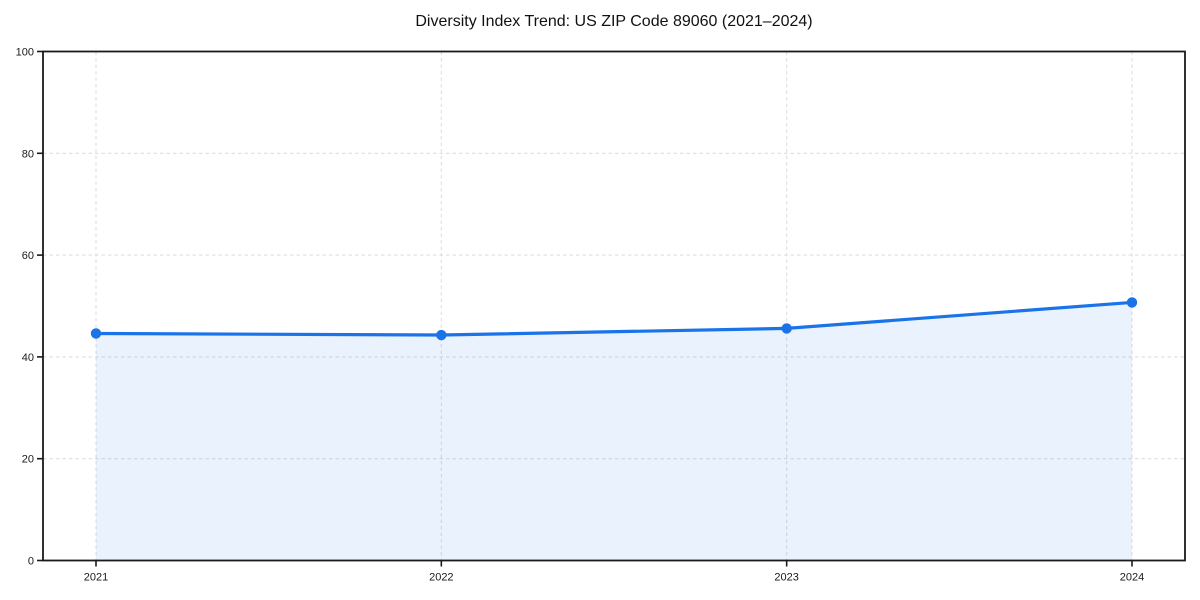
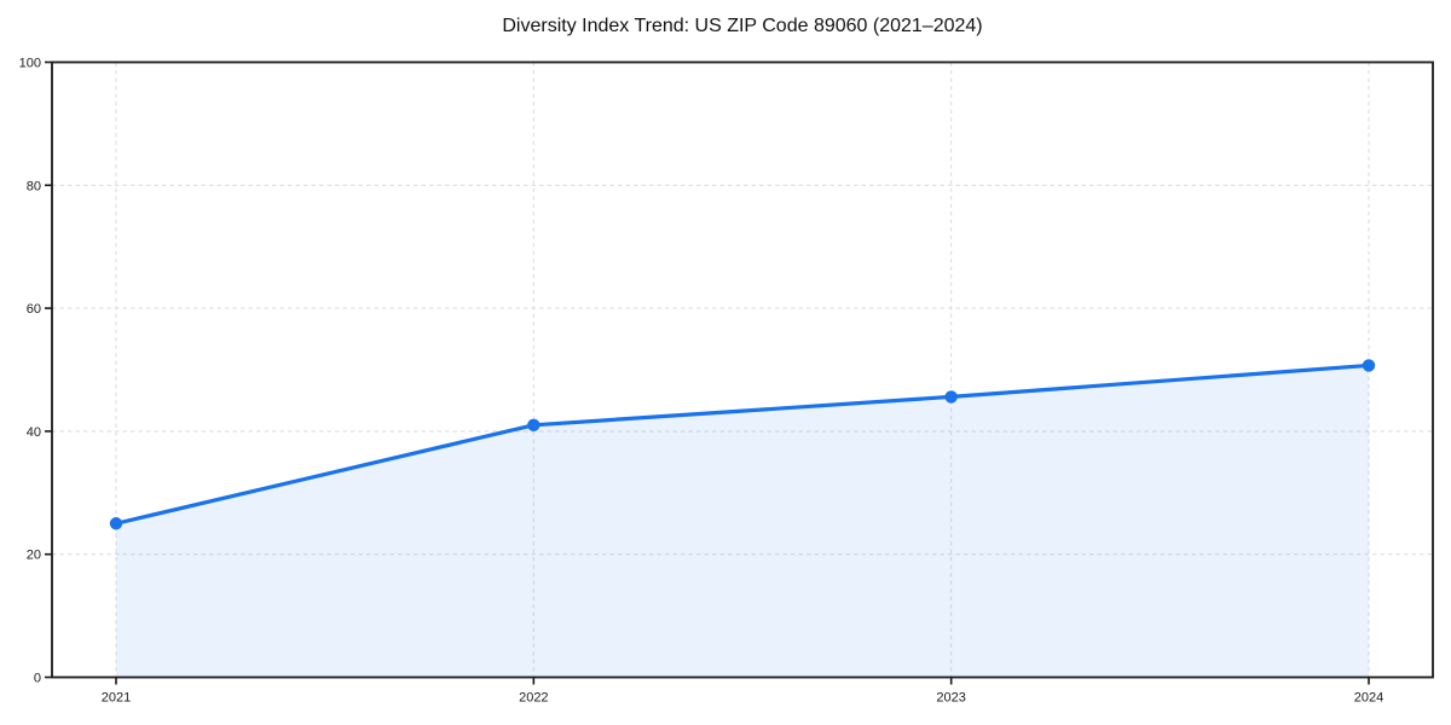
2021: 45 -> 25
2022: 44 -> 41
